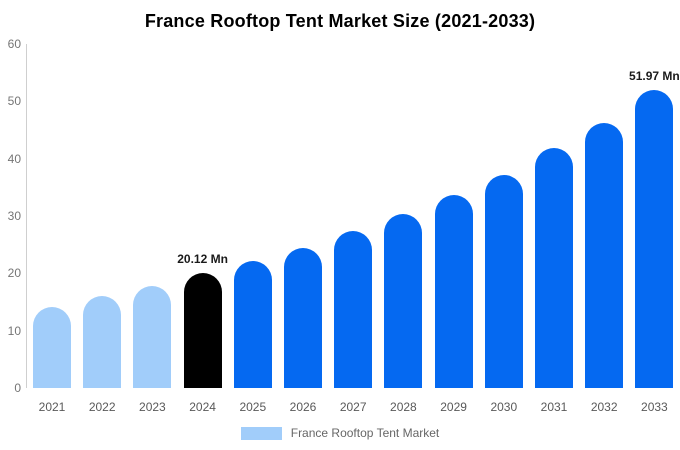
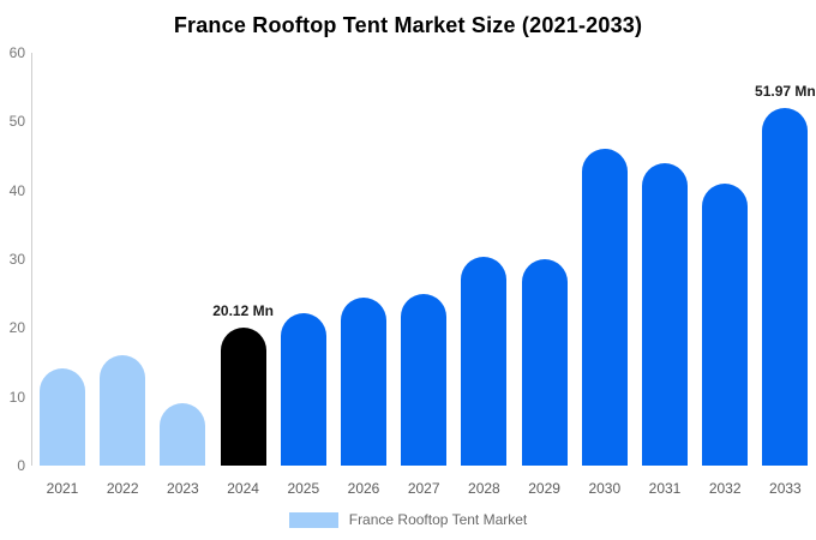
2023: 18 -> 9
2027: 27 -> 25
2029: 34 -> 30
2030: 37 -> 46
2031: 42 -> 44
2032: 46 -> 41
